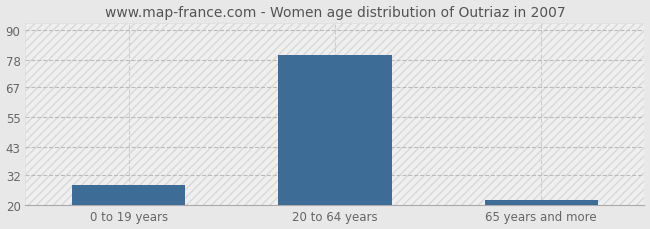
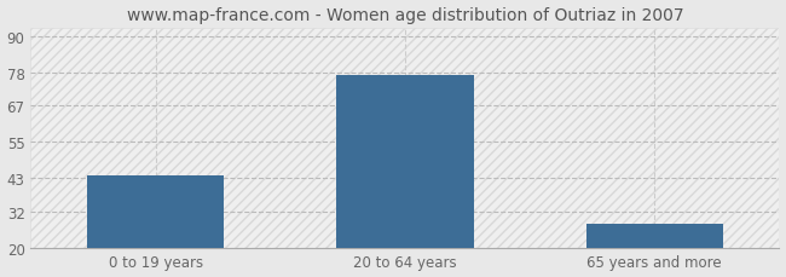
0 to 19 years: 28 -> 44
20 to 64 years: 80 -> 77
65 years and more: 22 -> 28
